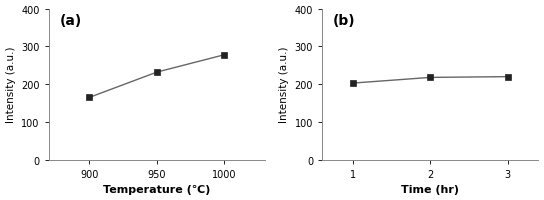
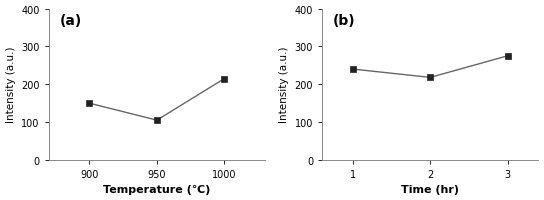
900: 165 -> 150
950: 232 -> 105
1000: 278 -> 215
1: 203 -> 240
3: 220 -> 275
